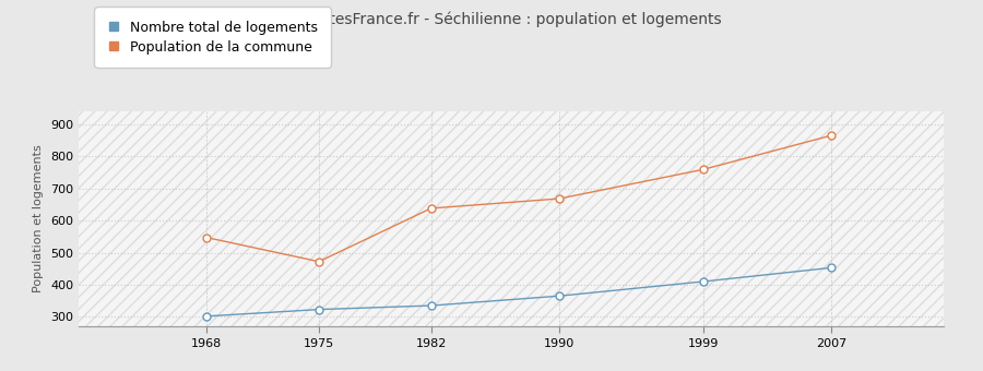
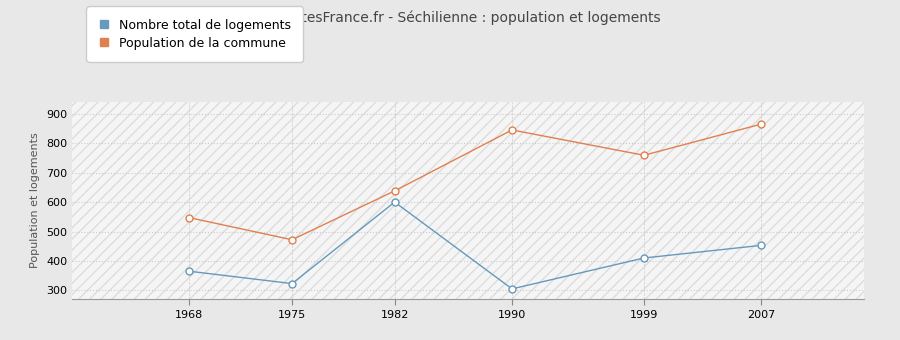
Nombre total de logements/1968: 302 -> 365
Nombre total de logements/1982: 335 -> 600
Nombre total de logements/1990: 365 -> 305
Population de la commune/1990: 668 -> 845
